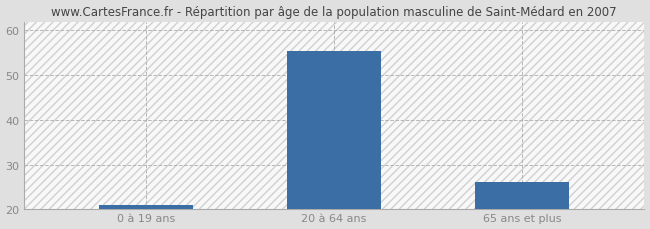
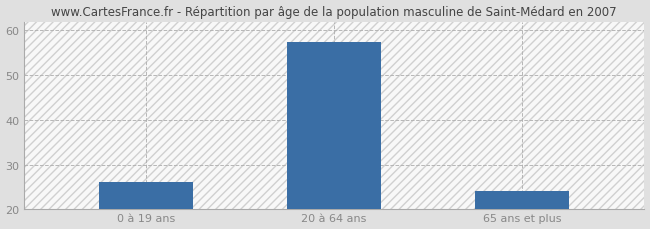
0 à 19 ans: 21.0 -> 26.0
20 à 64 ans: 55.5 -> 57.5
65 ans et plus: 26.0 -> 24.0
